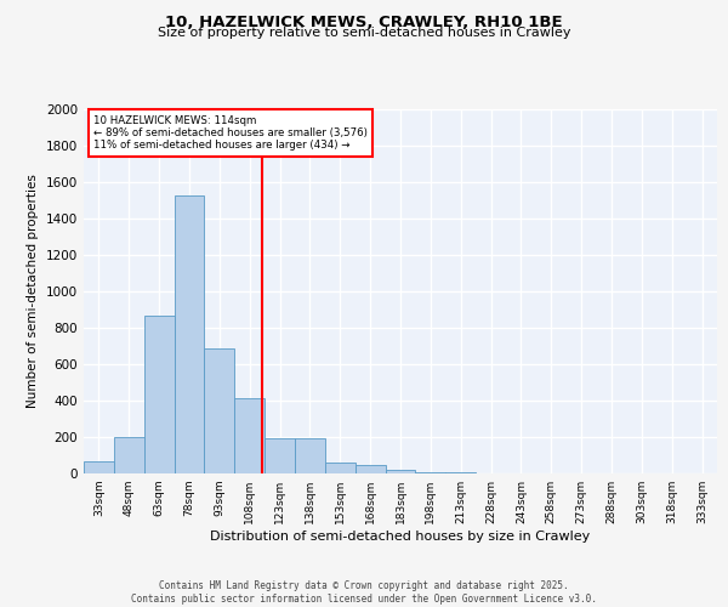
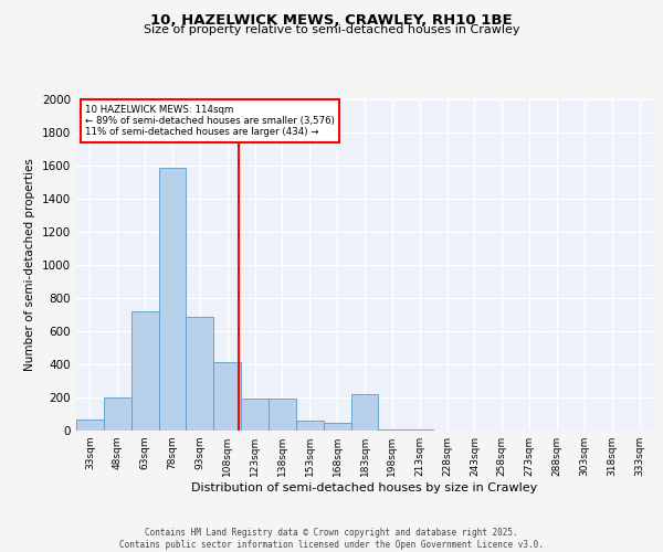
63sqm: 870 -> 720
78sqm: 1530 -> 1590
183sqm: 20 -> 220
